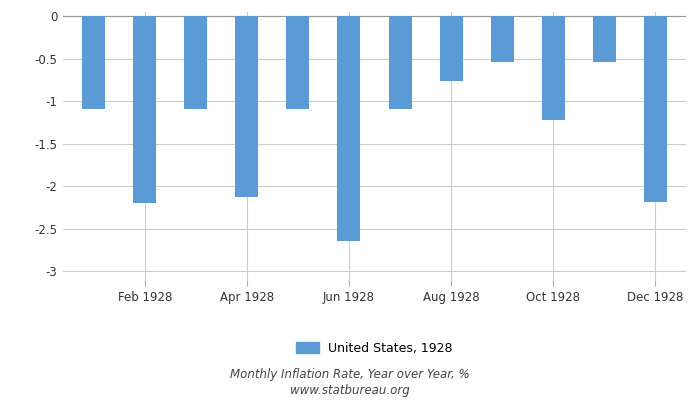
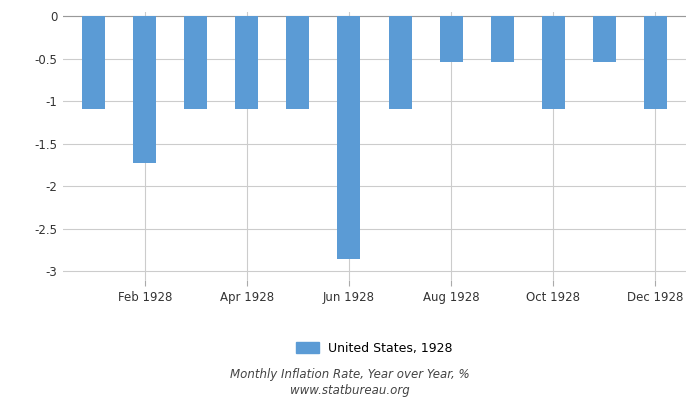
Feb 1928: -2.20 -> -1.72
Apr 1928: -2.12 -> -1.09
Jun 1928: -2.64 -> -2.85
Aug 1928: -0.76 -> -0.54
Oct 1928: -1.22 -> -1.09
Dec 1928: -2.18 -> -1.09
